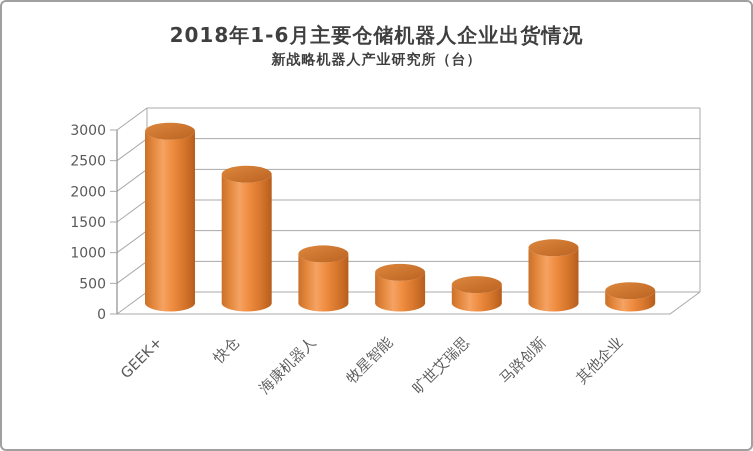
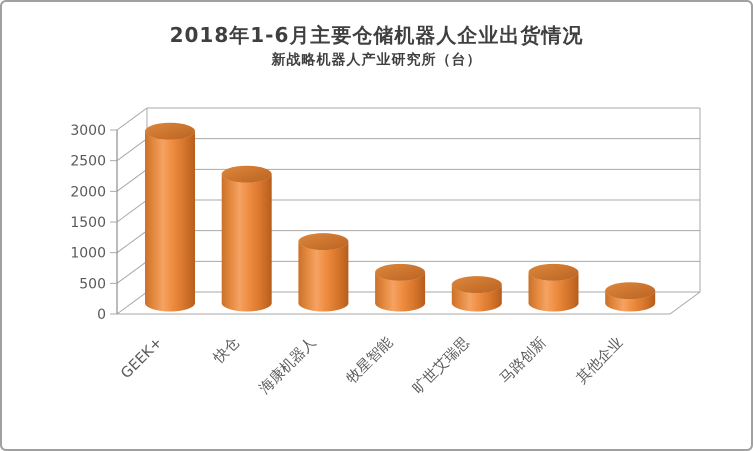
海康机器人: 800 -> 1000
马路创新: 900 -> 500
